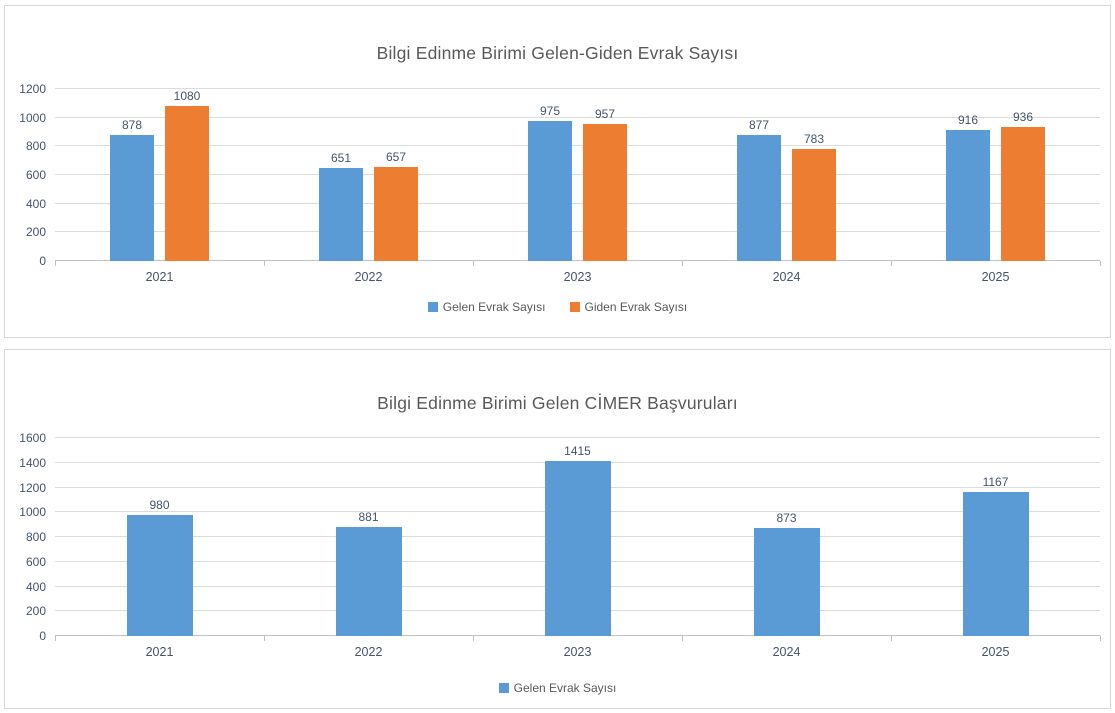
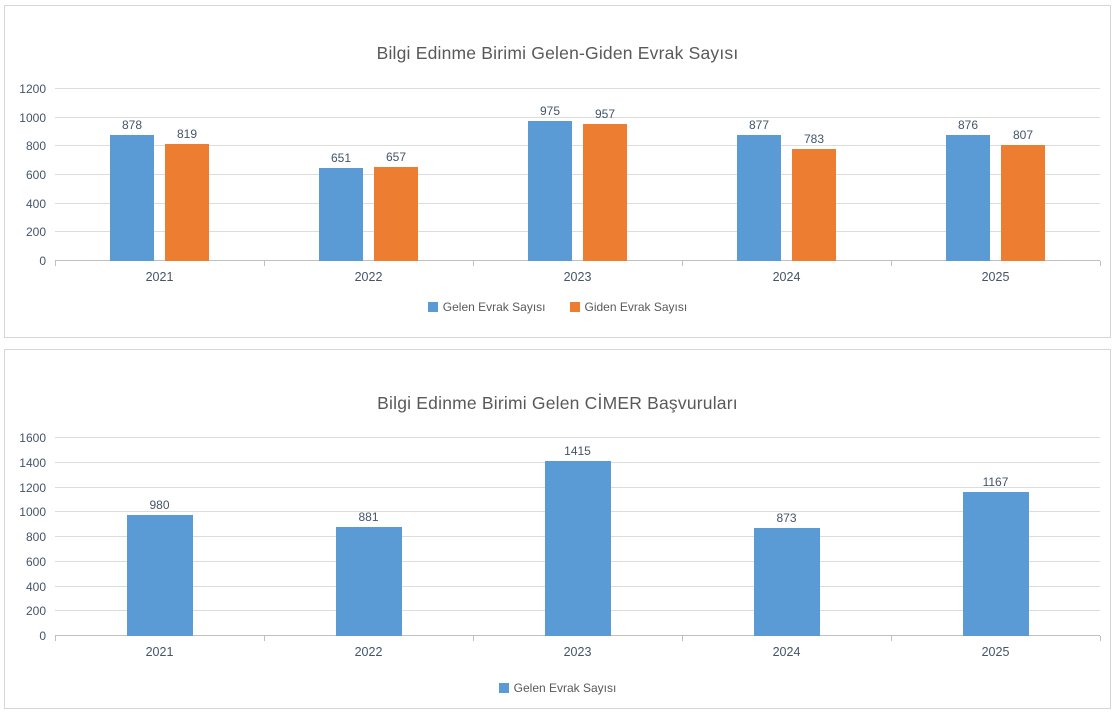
Bilgi Edinme Birimi Gelen-Giden Evrak Sayısı/Giden Evrak Sayısı/2021: 1080 -> 819
Bilgi Edinme Birimi Gelen-Giden Evrak Sayısı/Gelen Evrak Sayısı/2025: 916 -> 876
Bilgi Edinme Birimi Gelen-Giden Evrak Sayısı/Giden Evrak Sayısı/2025: 936 -> 807
